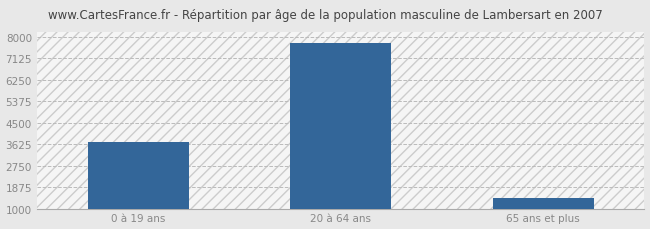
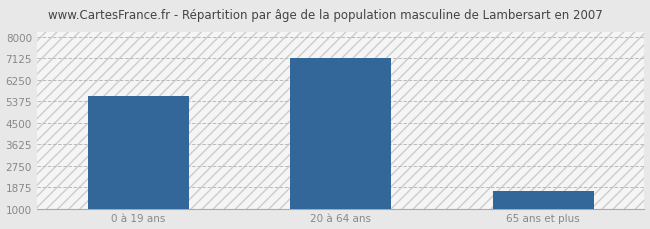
0 à 19 ans: 3700 -> 5600
20 à 64 ans: 7750 -> 7150
65 ans et plus: 1450 -> 1700
